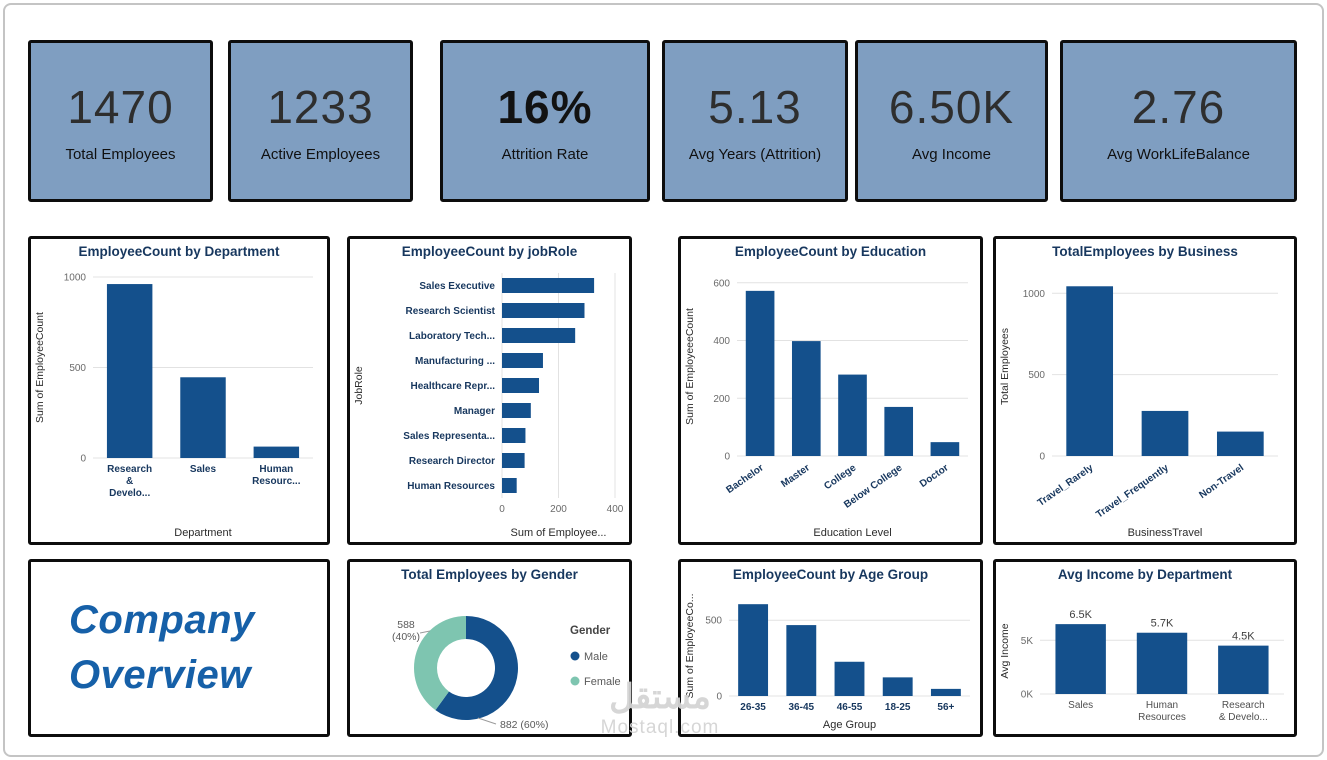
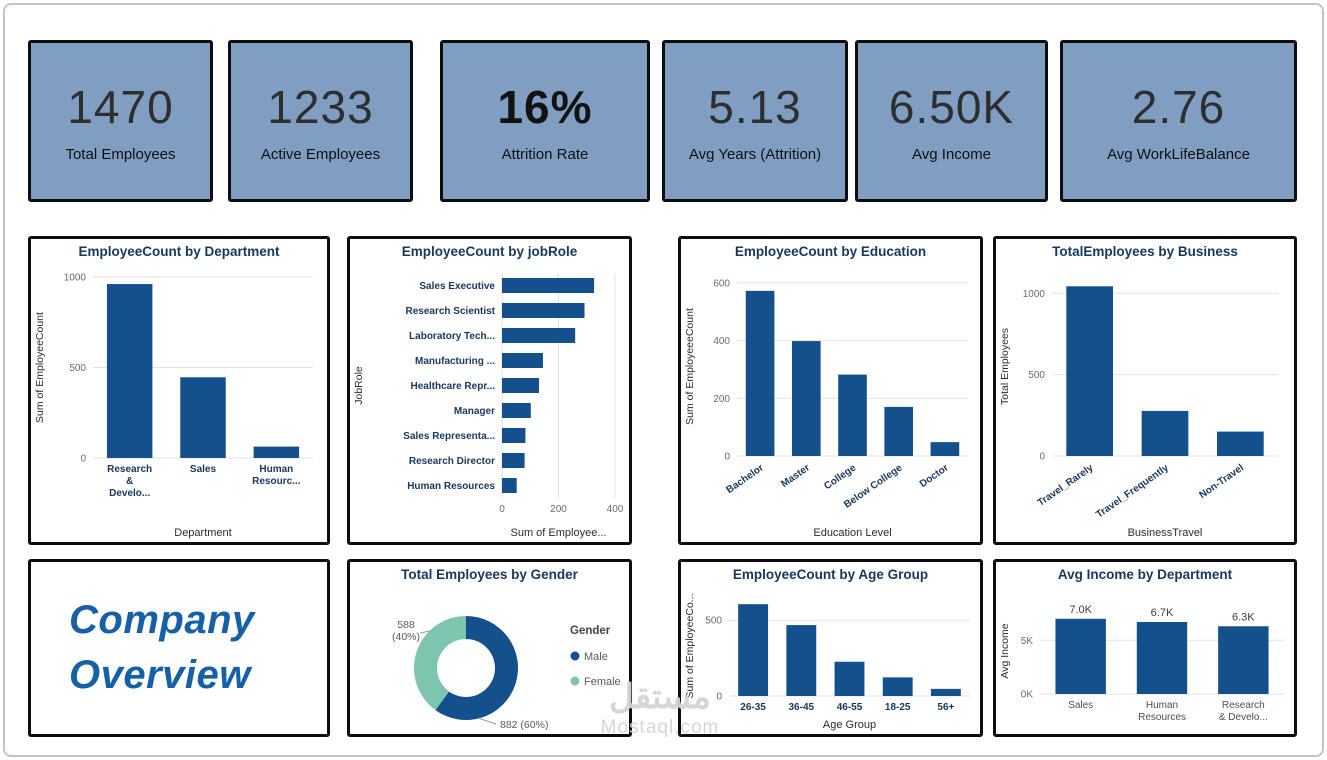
Avg Income by Department/Sales: 6.5K -> 7.0K
Avg Income by Department/Human Resources: 5.7K -> 6.7K
Avg Income by Department/Research & Develo...: 4.5K -> 6.3K
